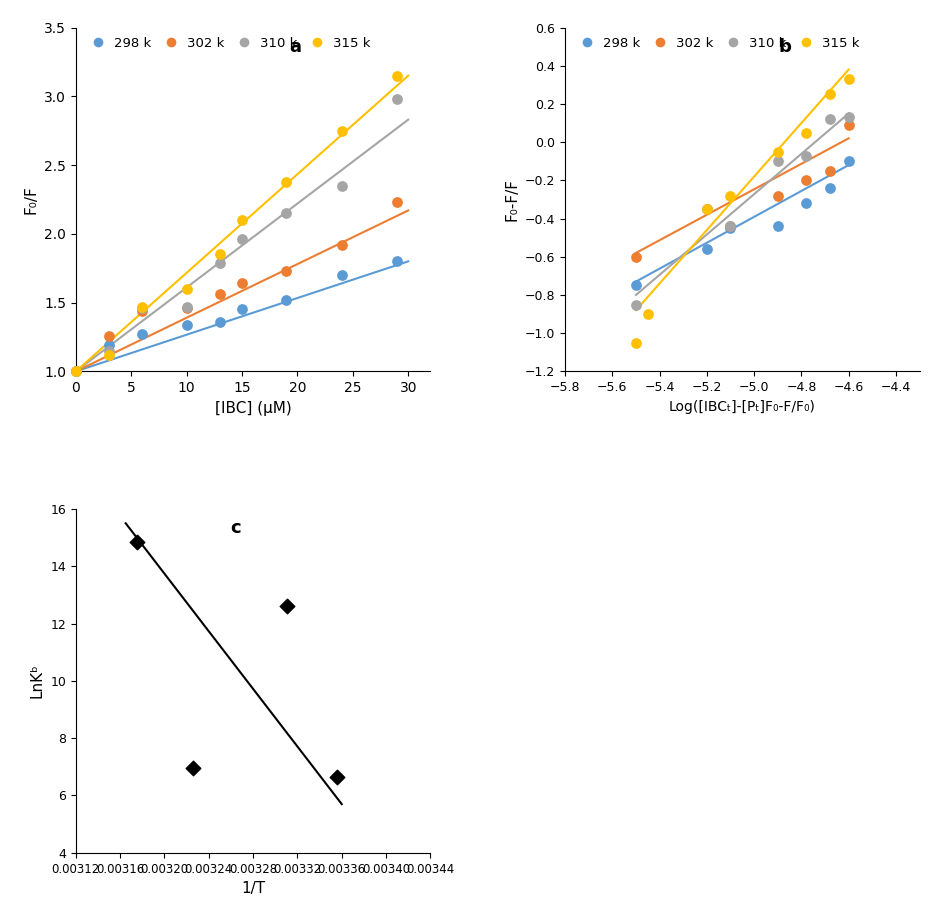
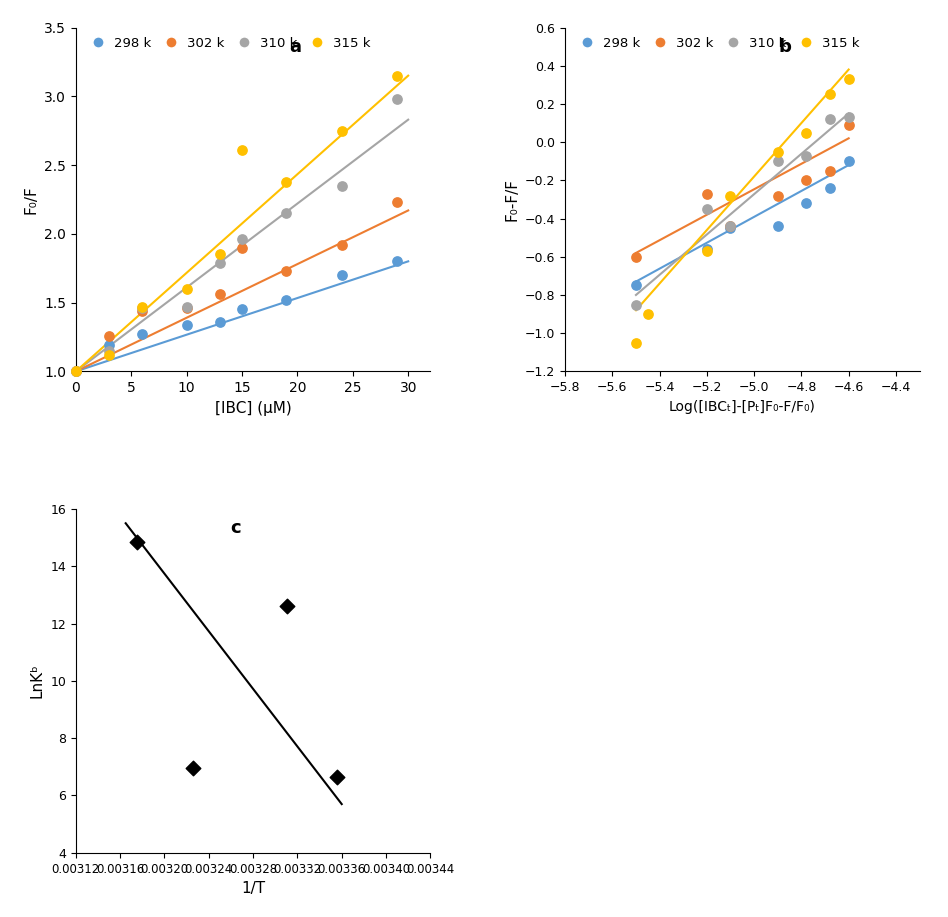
302 k/15: 1.64 -> 1.90
315 k/15: 2.10 -> 2.61
302 k/−5.2: -0.35 -> -0.27
315 k/−5.2: -0.35 -> -0.57
